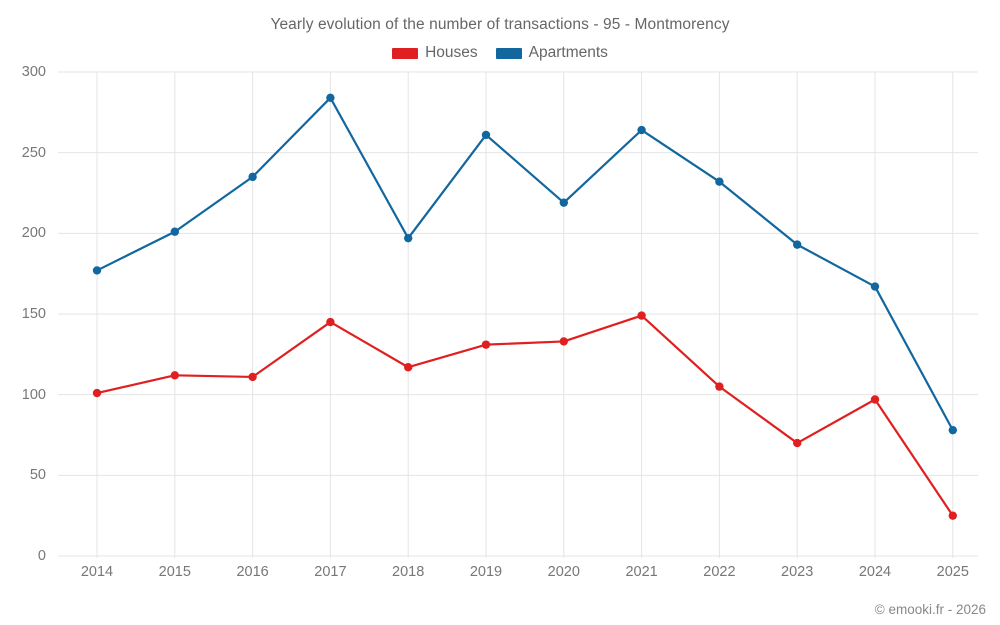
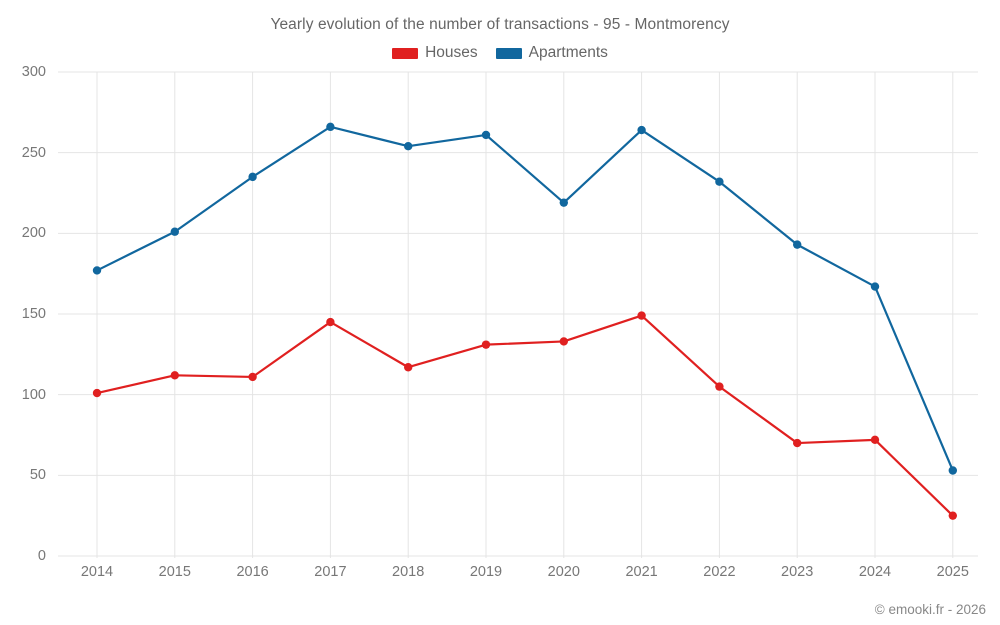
Apartments/2017: 284 -> 266
Apartments/2018: 197 -> 254
Houses/2024: 97 -> 72
Apartments/2025: 78 -> 53
